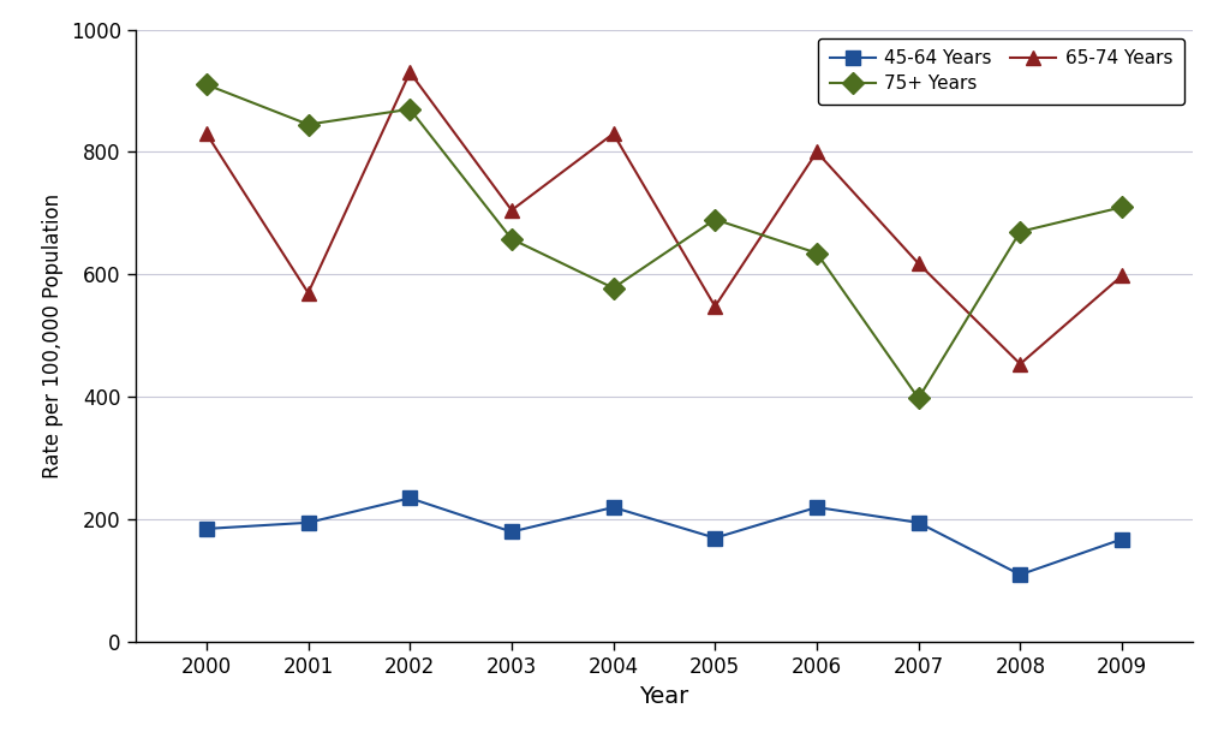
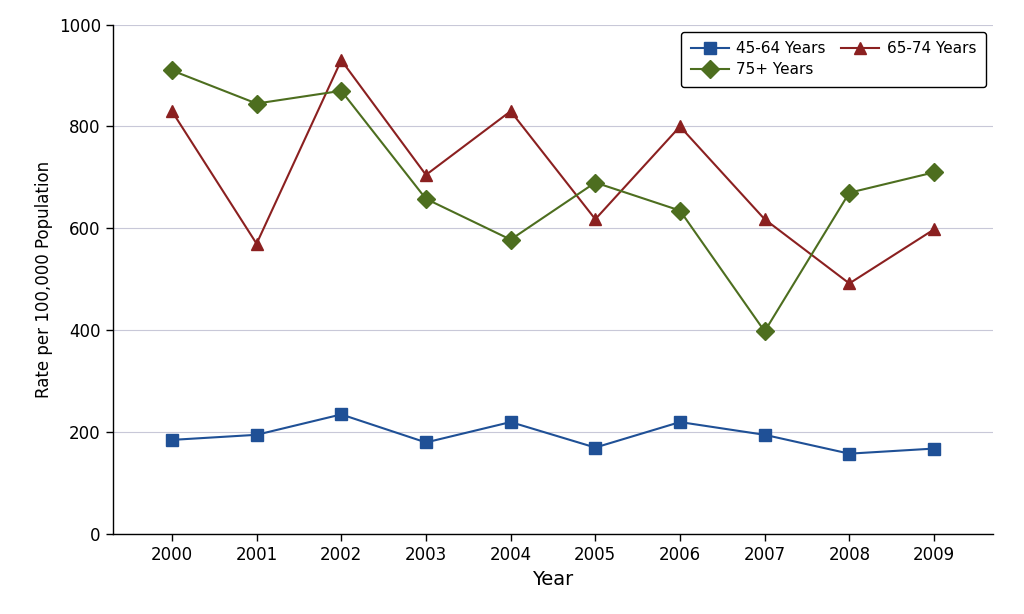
65-74 Years/2005: 548 -> 618
45-64 Years/2008: 110 -> 158
65-74 Years/2008: 454 -> 492
